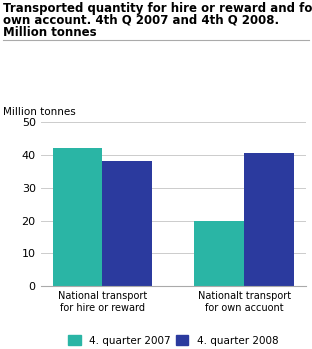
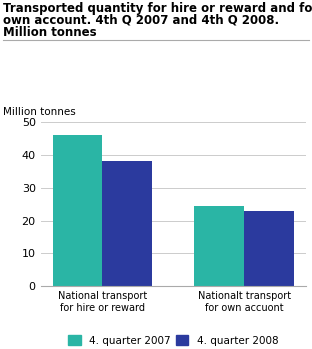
4. quarter 2007/National transport for hire or reward: 42.0 -> 46.0
4. quarter 2007/Nationalt transport for own accuont: 20.0 -> 24.5
4. quarter 2008/Nationalt transport for own accuont: 40.5 -> 23.0
